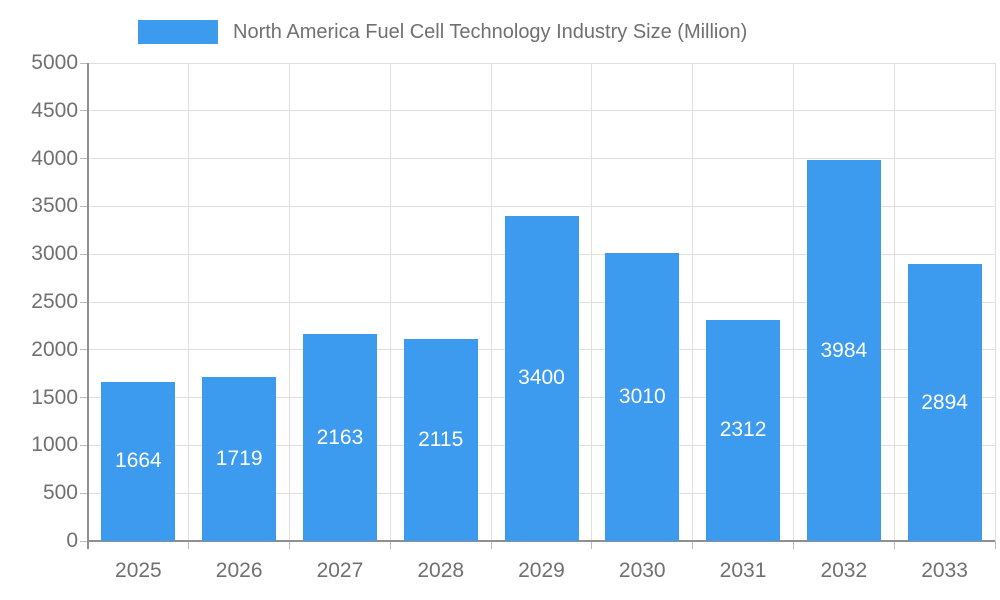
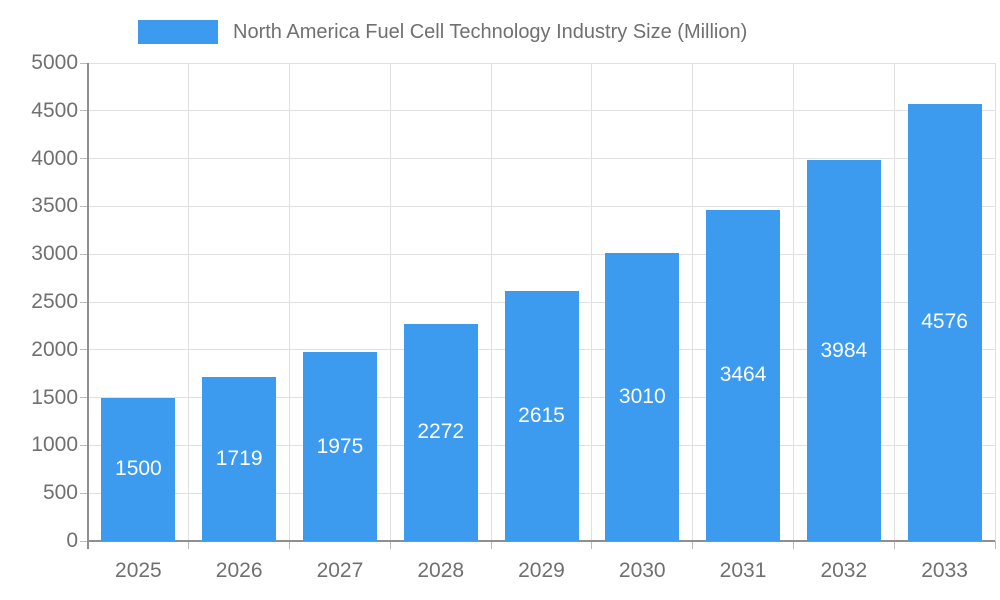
2025: 1664 -> 1500
2027: 2163 -> 1975
2028: 2115 -> 2272
2029: 3400 -> 2615
2031: 2312 -> 3464
2033: 2894 -> 4576
